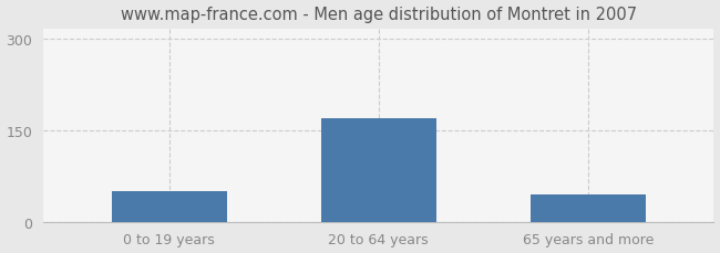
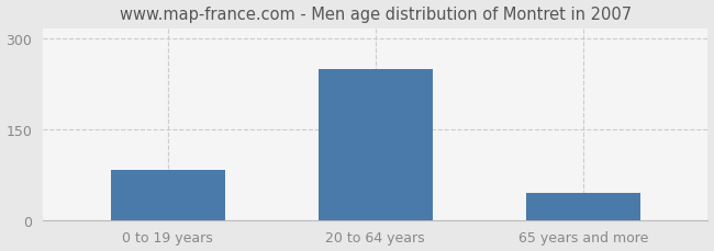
0 to 19 years: 50 -> 82
20 to 64 years: 170 -> 248
